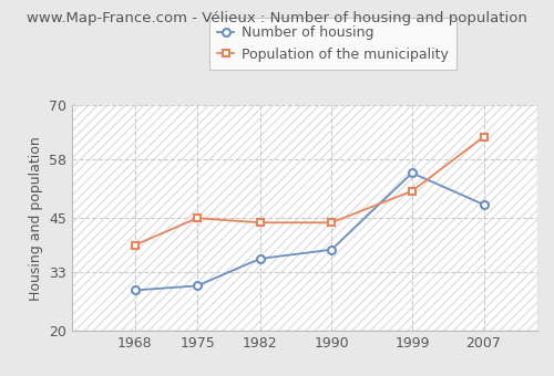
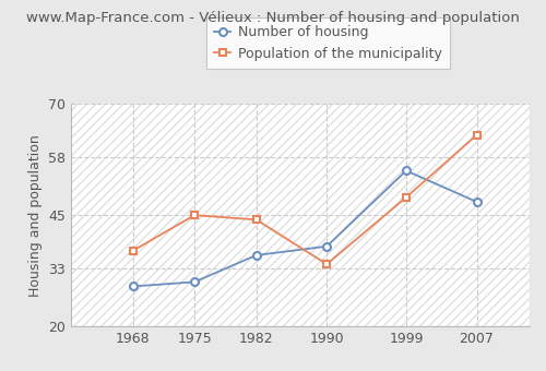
Population of the municipality/1968: 39 -> 37
Population of the municipality/1990: 44 -> 34
Population of the municipality/1999: 51 -> 49
